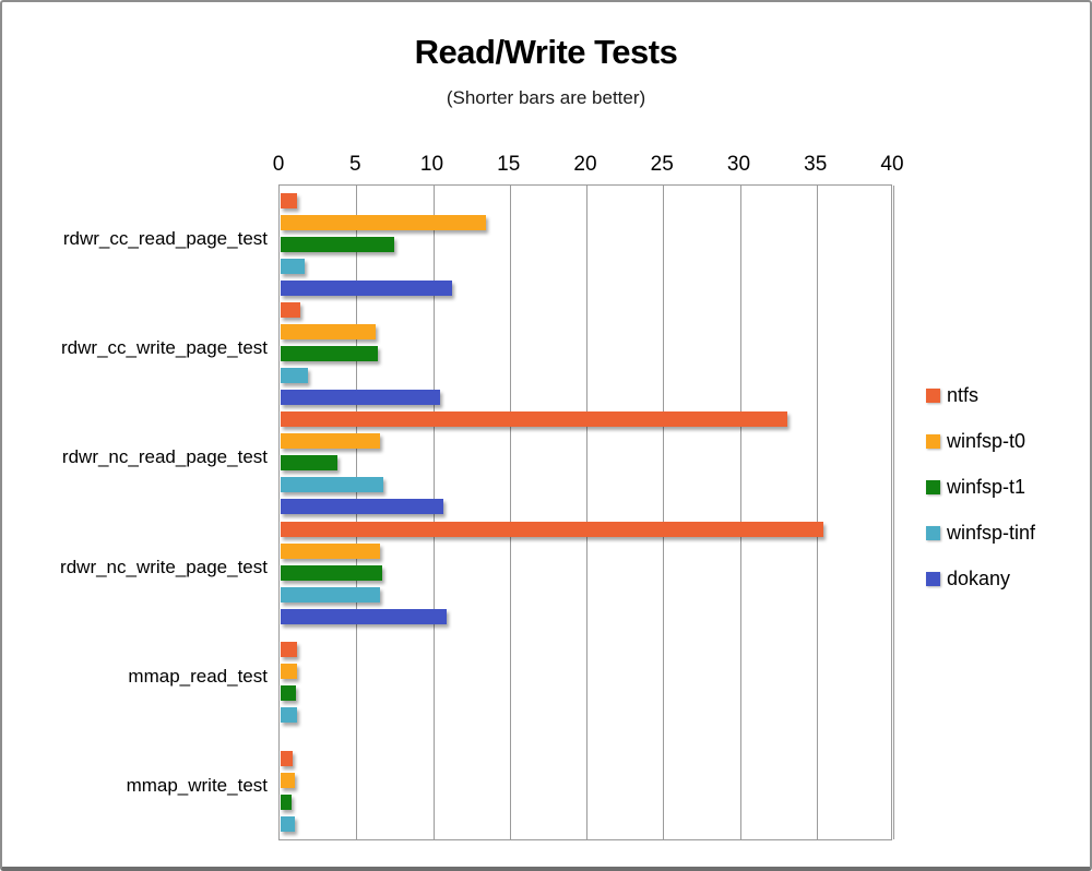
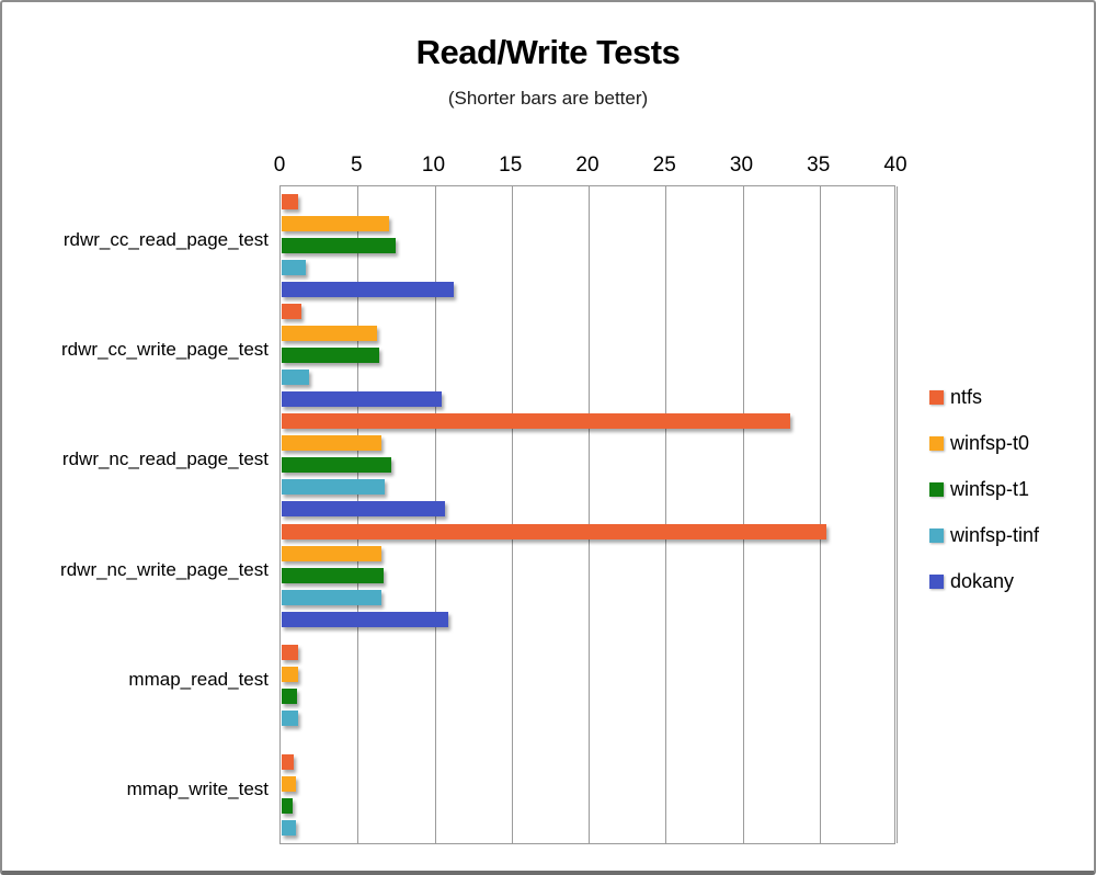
winfsp-t0/rdwr_cc_read_page_test: 13.4 -> 7.0
winfsp-t1/rdwr_nc_read_page_test: 3.7 -> 7.1
